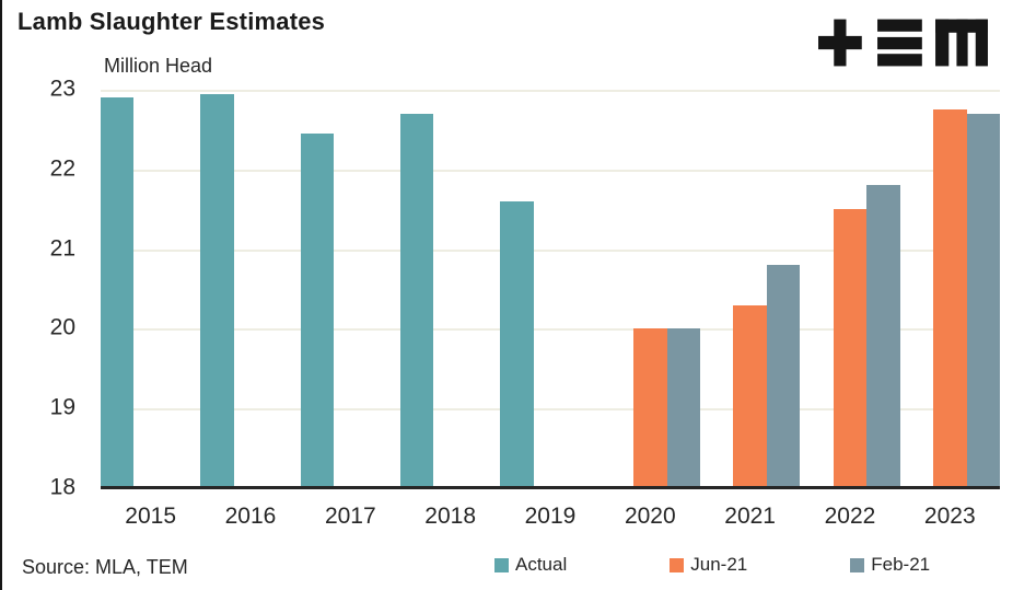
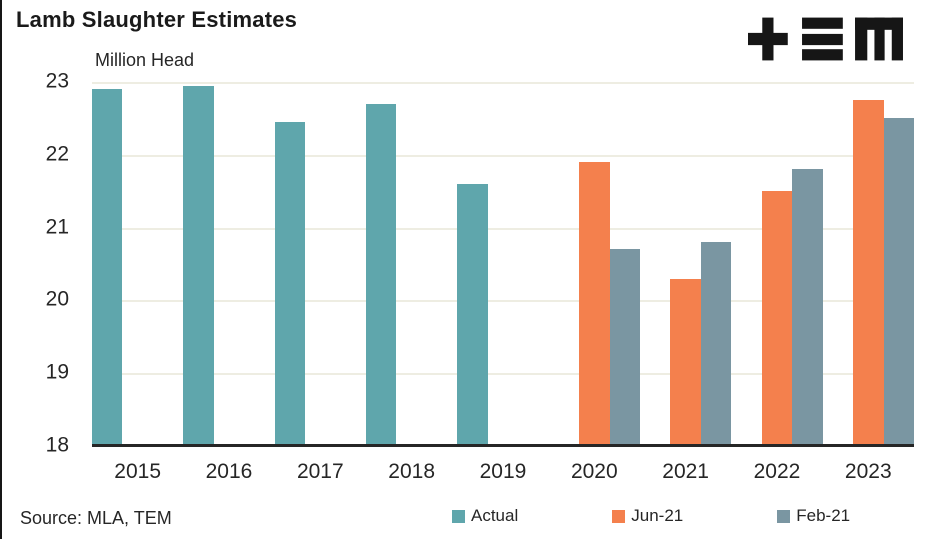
Jun-21/2020: 20.0 -> 21.9
Feb-21/2020: 20.0 -> 20.7
Feb-21/2023: 22.7 -> 22.5
